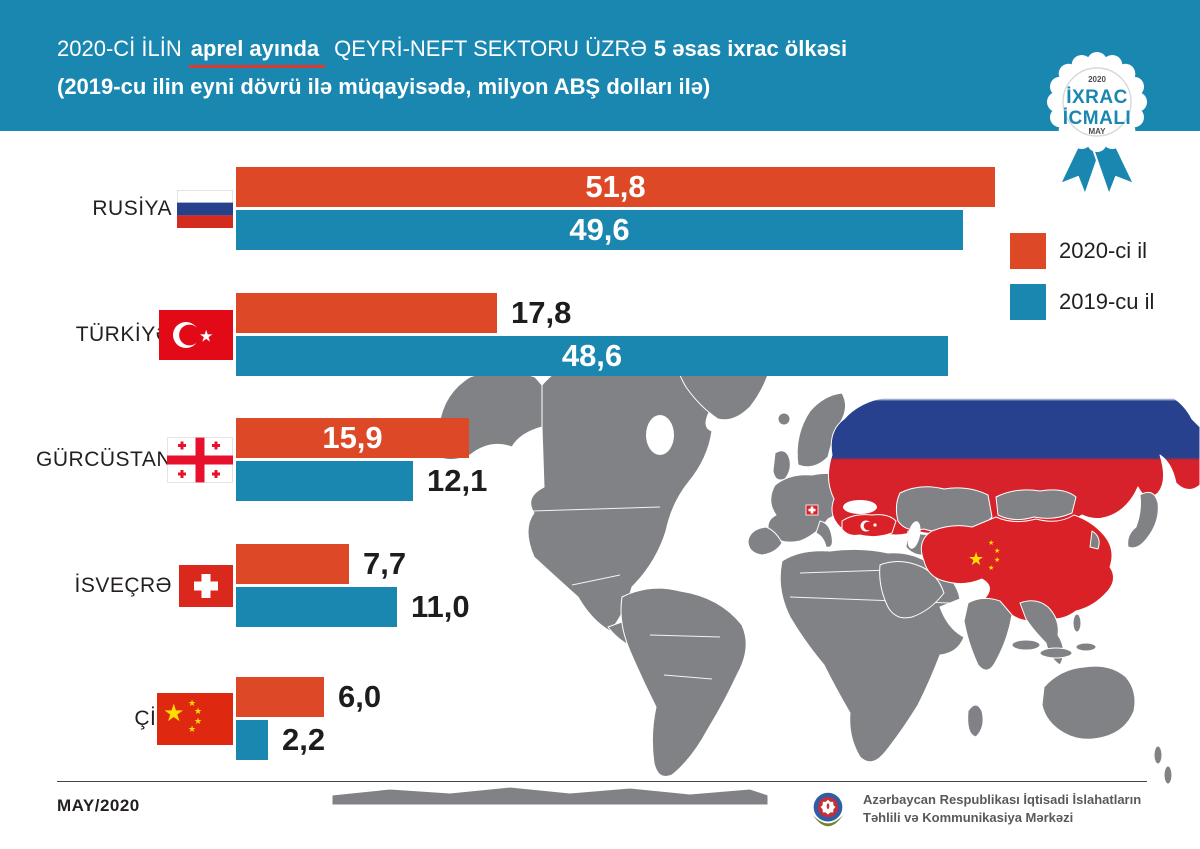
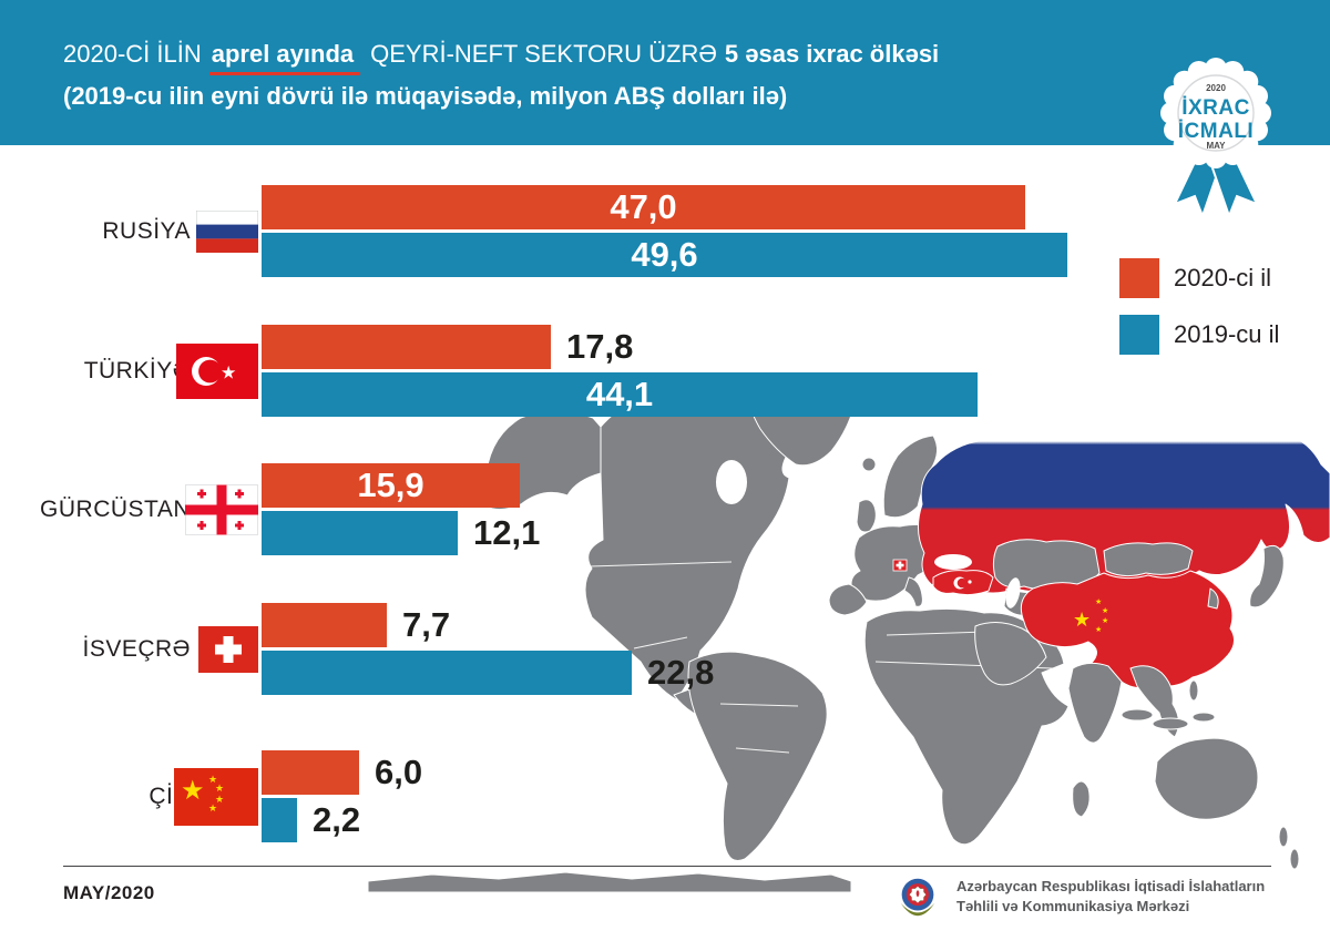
2020-ci il/RUSİYA: 51,8 -> 47,0
2019-cu il/TÜRKİYƏ: 48,6 -> 44,1
2019-cu il/İSVEÇRƏ: 11,0 -> 22,8
